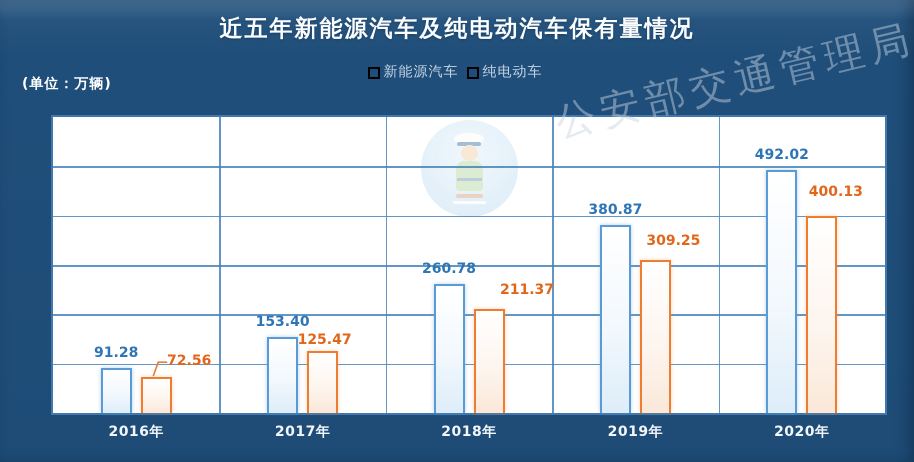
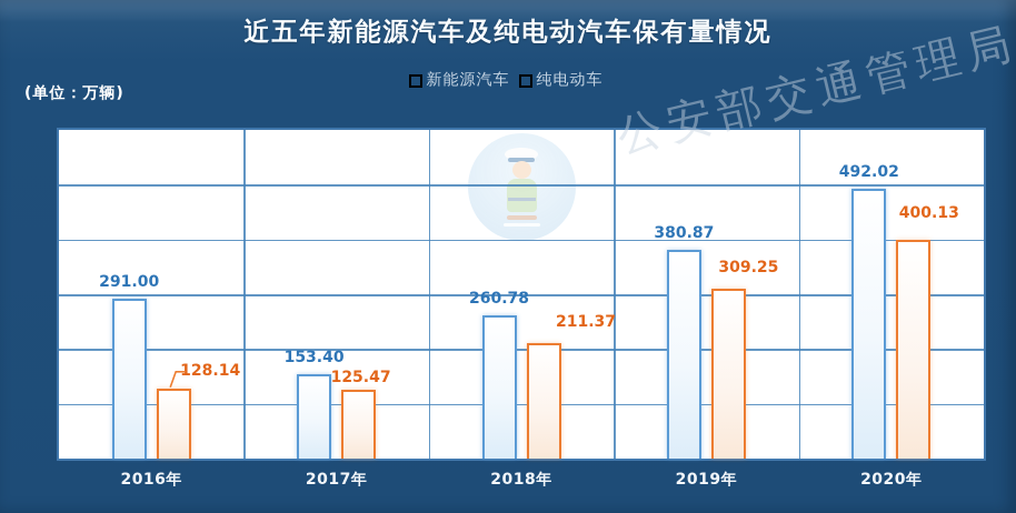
新能源汽车/2016年: 91.28 -> 291.00
纯电动车/2016年: 72.56 -> 128.14
